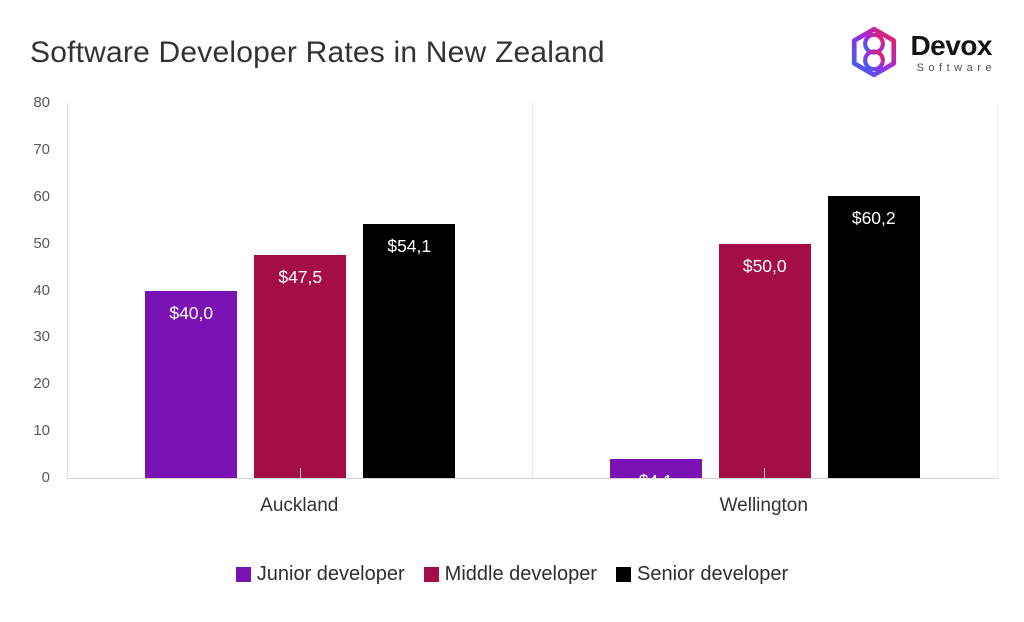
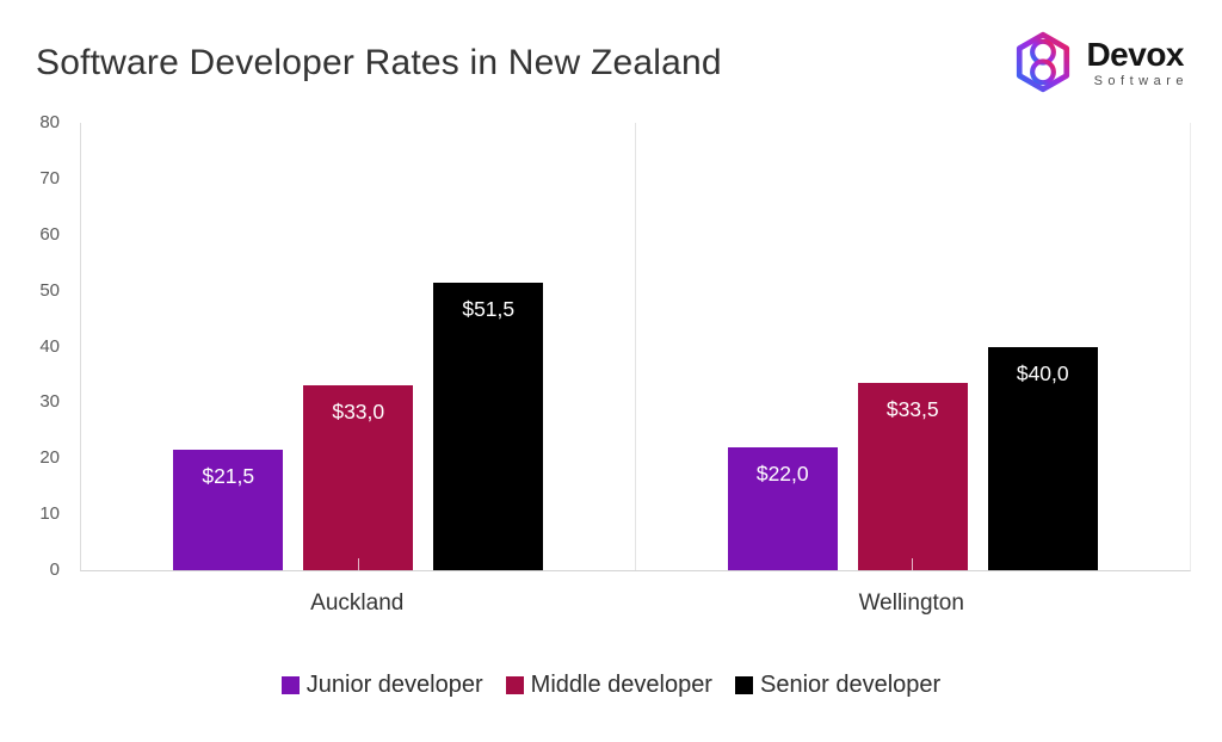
Junior developer/Auckland: $40,0 -> $21,5
Middle developer/Auckland: $47,5 -> $33,0
Senior developer/Auckland: $54,1 -> $51,5
Junior developer/Wellington: $4,1 -> $22,0
Middle developer/Wellington: $50,0 -> $33,5
Senior developer/Wellington: $60,2 -> $40,0
